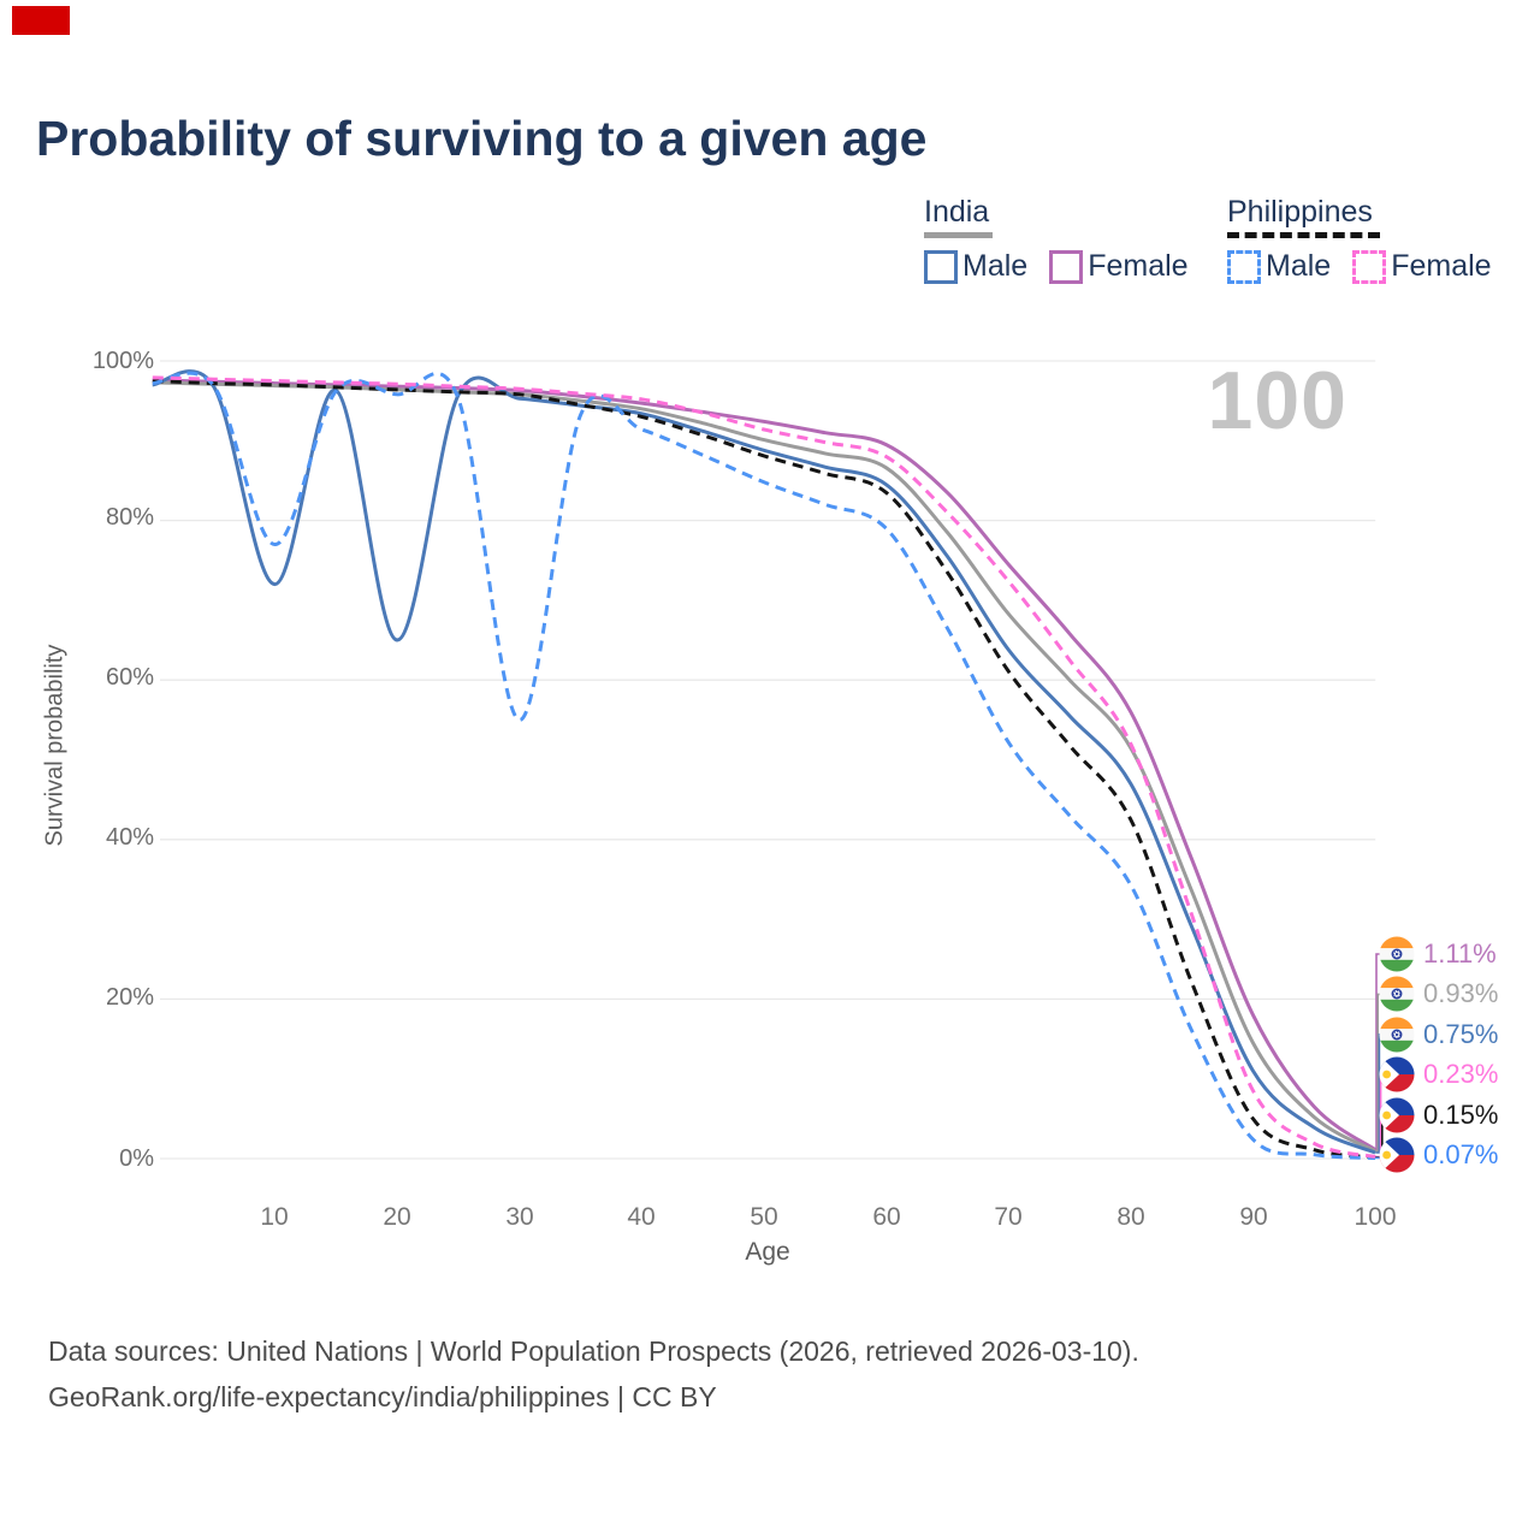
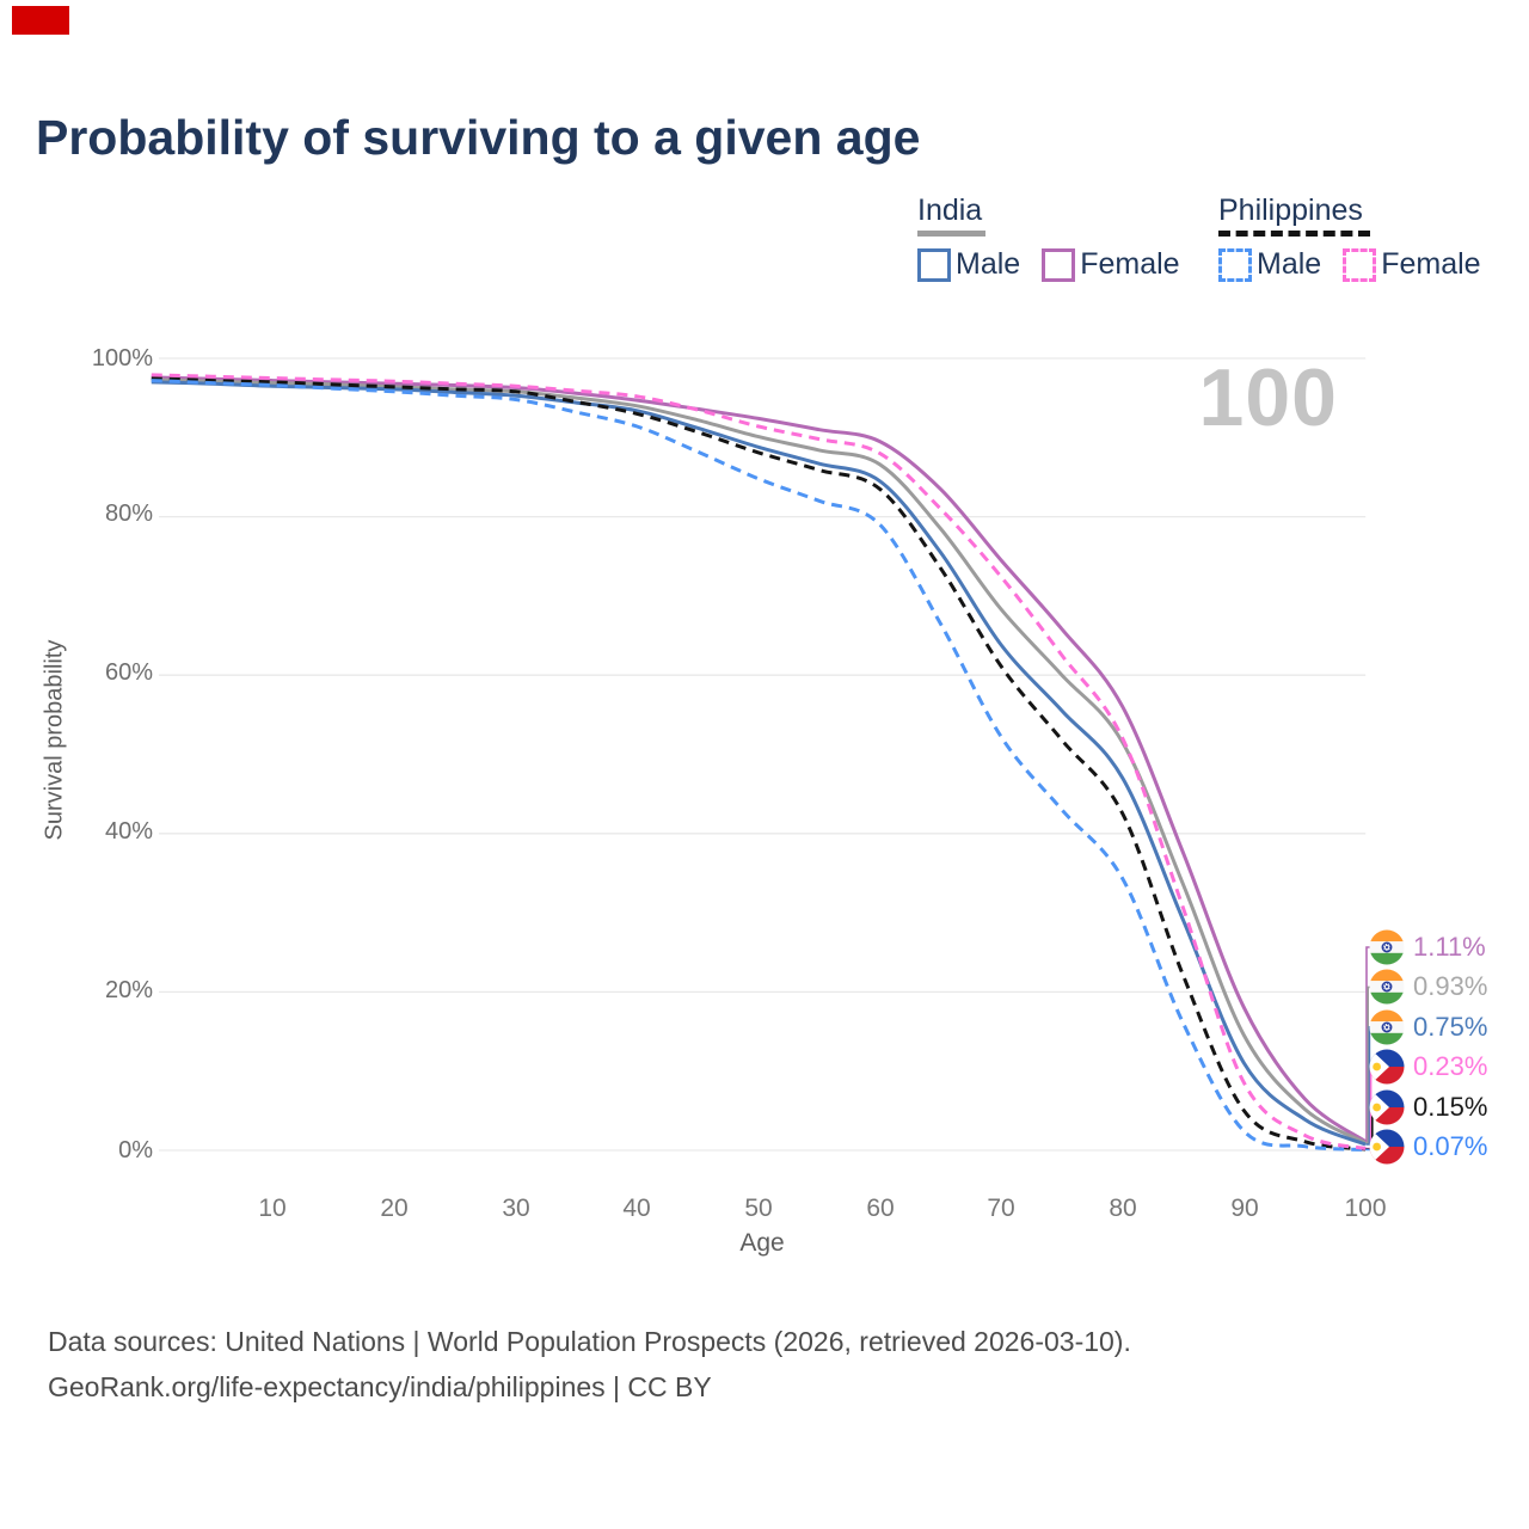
India Male/10: 72% -> 96%
Philippines Male/10: 77% -> 97%
India Male/20: 65% -> 96%
Philippines Male/30: 55% -> 95%
